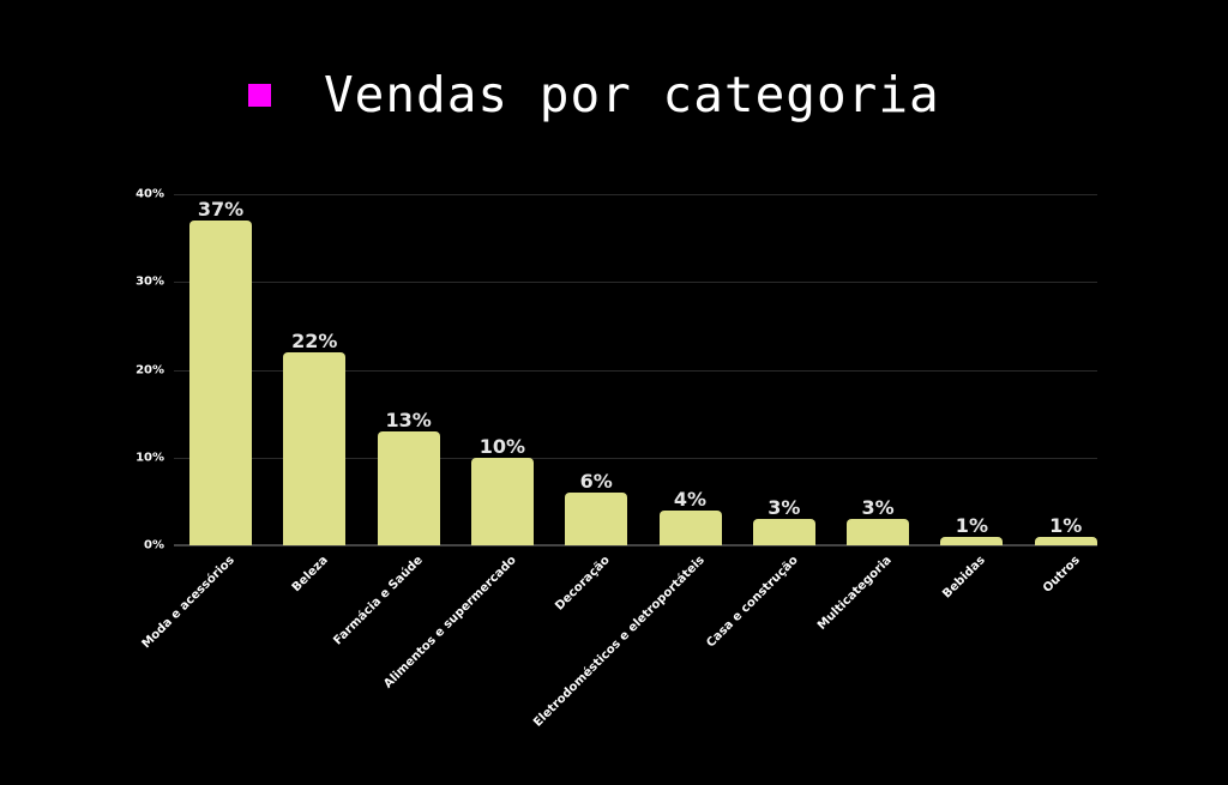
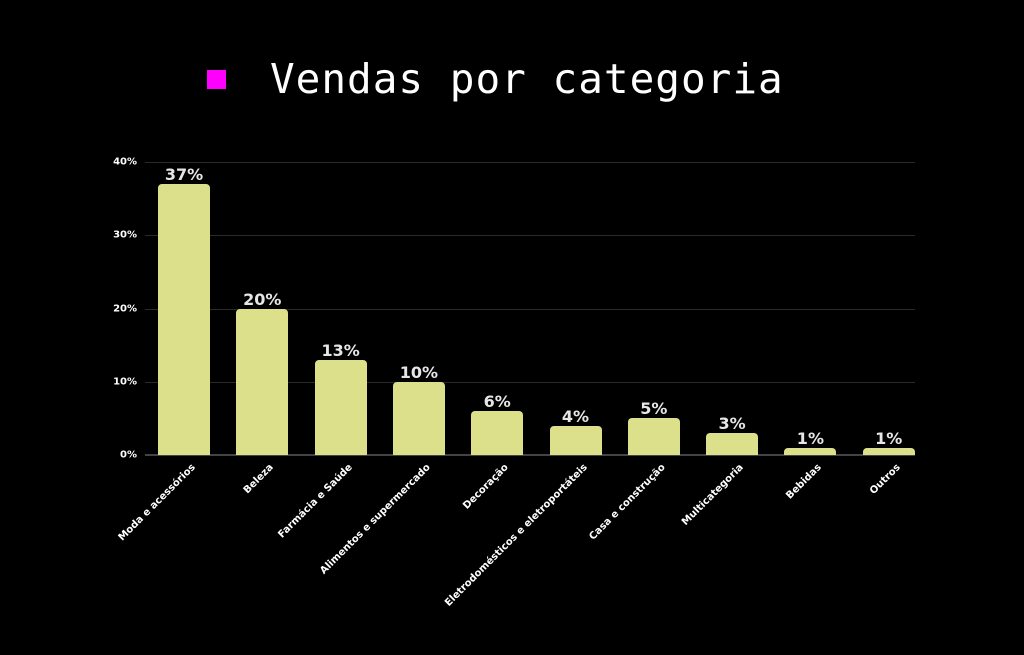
Beleza: 22% -> 20%
Casa e construção: 3% -> 5%
